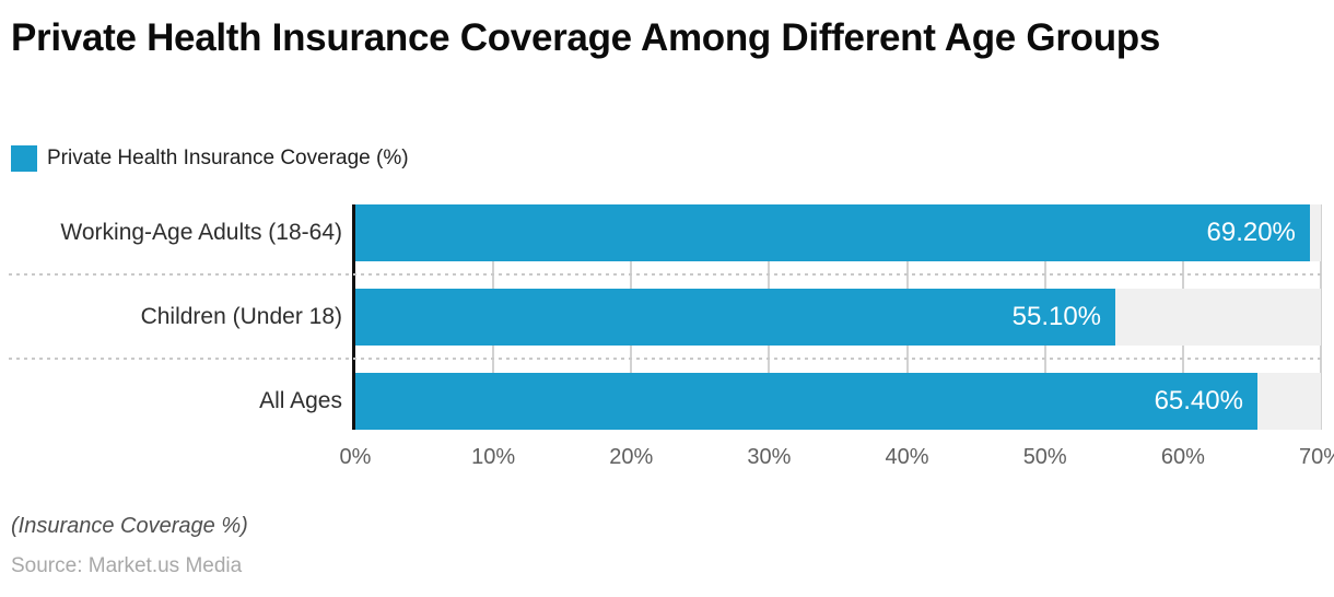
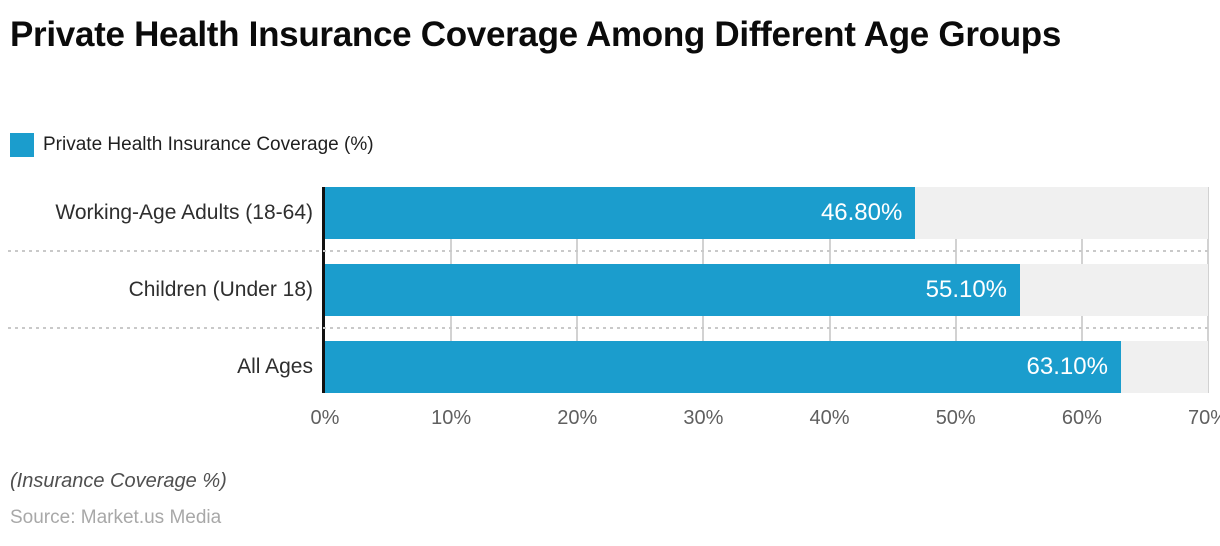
Working-Age Adults (18-64): 69.20% -> 46.80%
All Ages: 65.40% -> 63.10%
